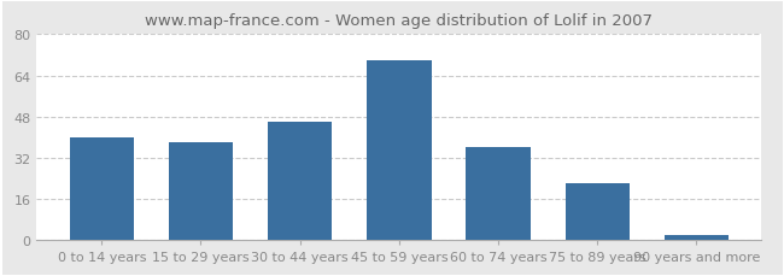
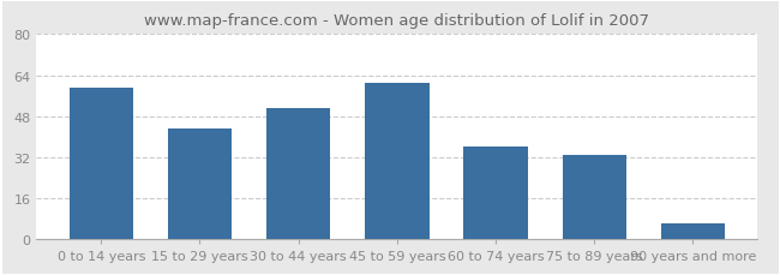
0 to 14 years: 40 -> 59
15 to 29 years: 38 -> 43
30 to 44 years: 46 -> 51
45 to 59 years: 70 -> 61
75 to 89 years: 22 -> 33
90 years and more: 2 -> 6
